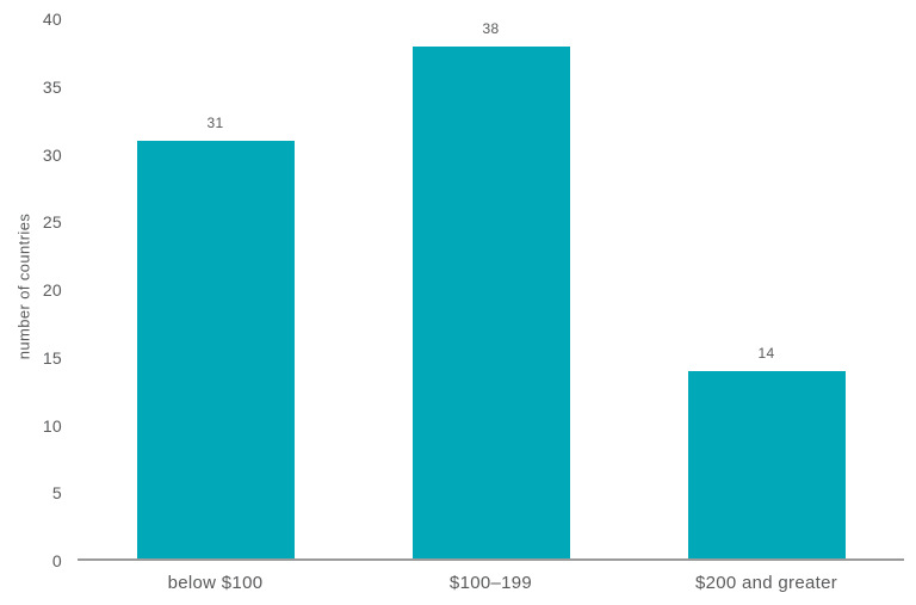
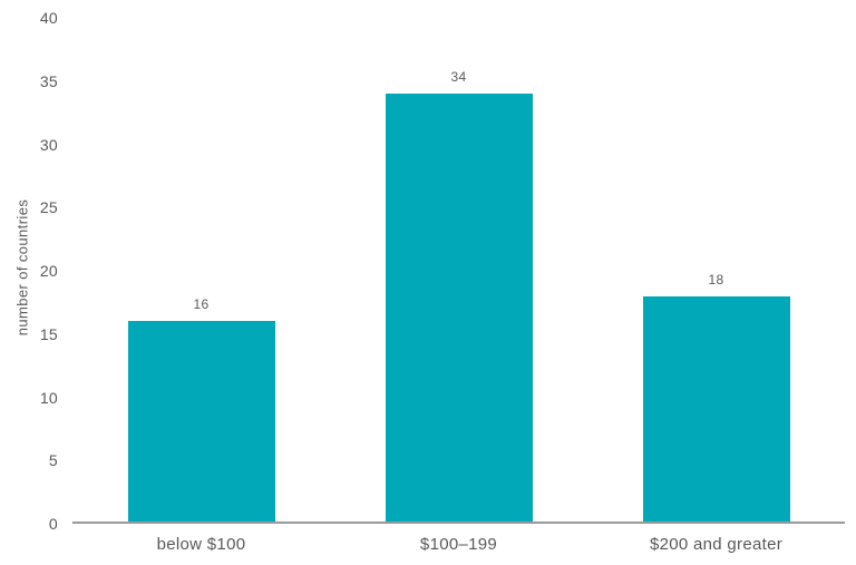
below $100: 31 -> 16
$100–199: 38 -> 34
$200 and greater: 14 -> 18
